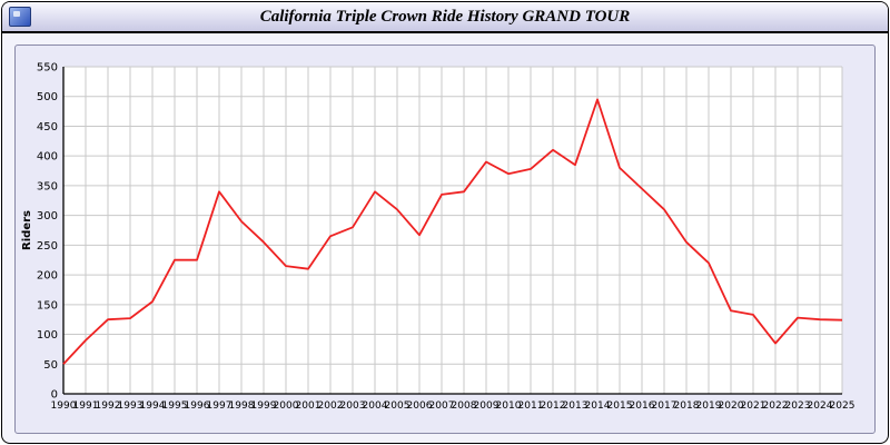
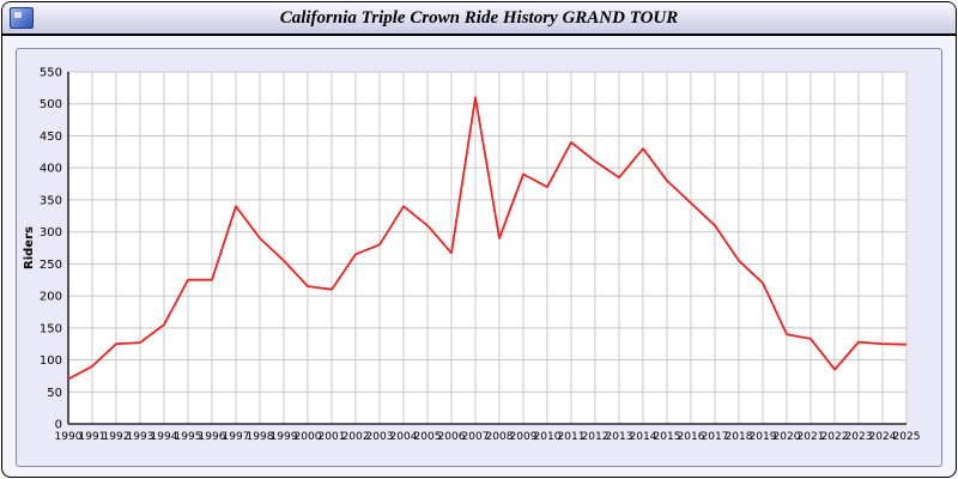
1990: 50 -> 70
2007: 340 -> 510
2008: 340 -> 290
2011: 380 -> 440
2014: 500 -> 430
